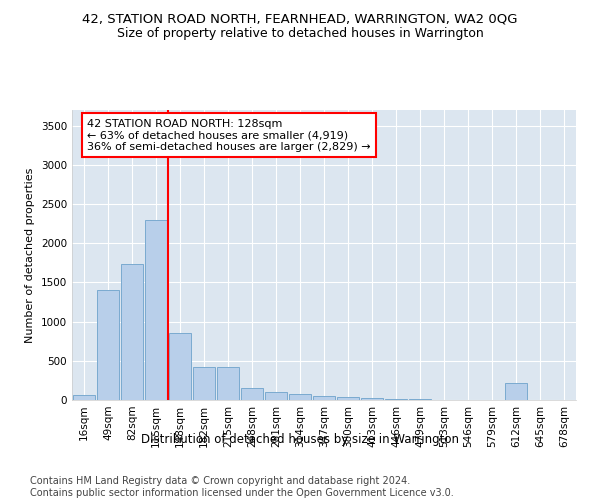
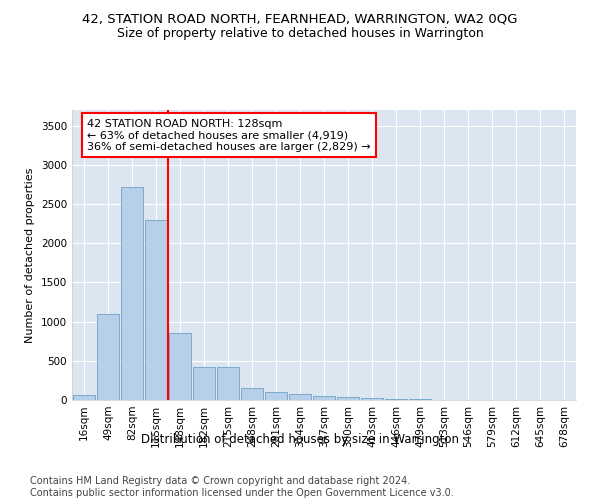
49sqm: 1400 -> 1100
82sqm: 1740 -> 2720
612sqm: 220 -> 0
